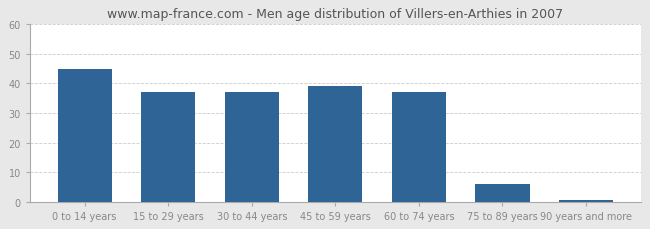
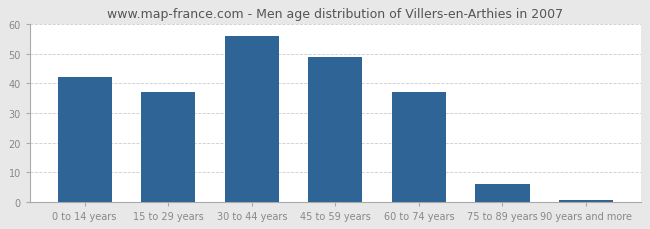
0 to 14 years: 45.0 -> 42.0
30 to 44 years: 37.0 -> 56.0
45 to 59 years: 39.0 -> 49.0
